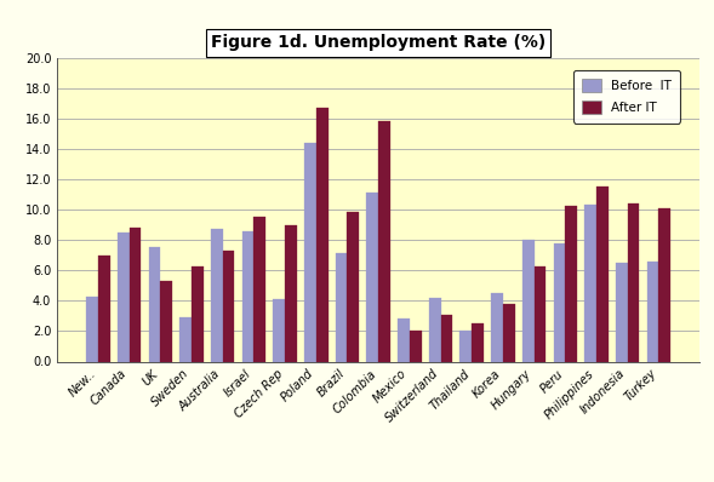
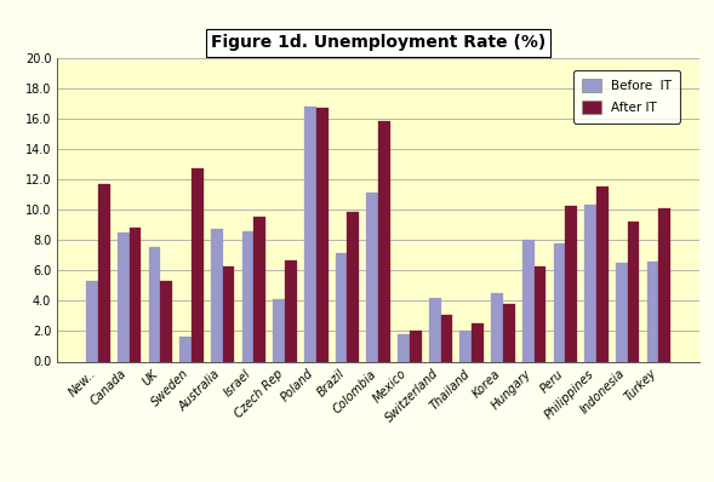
Before IT/New..: 4.3 -> 5.3
After IT/New..: 7.0 -> 11.7
Before IT/Sweden: 2.9 -> 1.6
After IT/Sweden: 6.3 -> 12.7
After IT/Australia: 7.3 -> 6.3
After IT/Czech Rep: 9.0 -> 6.7
Before IT/Poland: 14.4 -> 16.8
Before IT/Mexico: 2.8 -> 1.8
After IT/Indonesia: 10.4 -> 9.2
